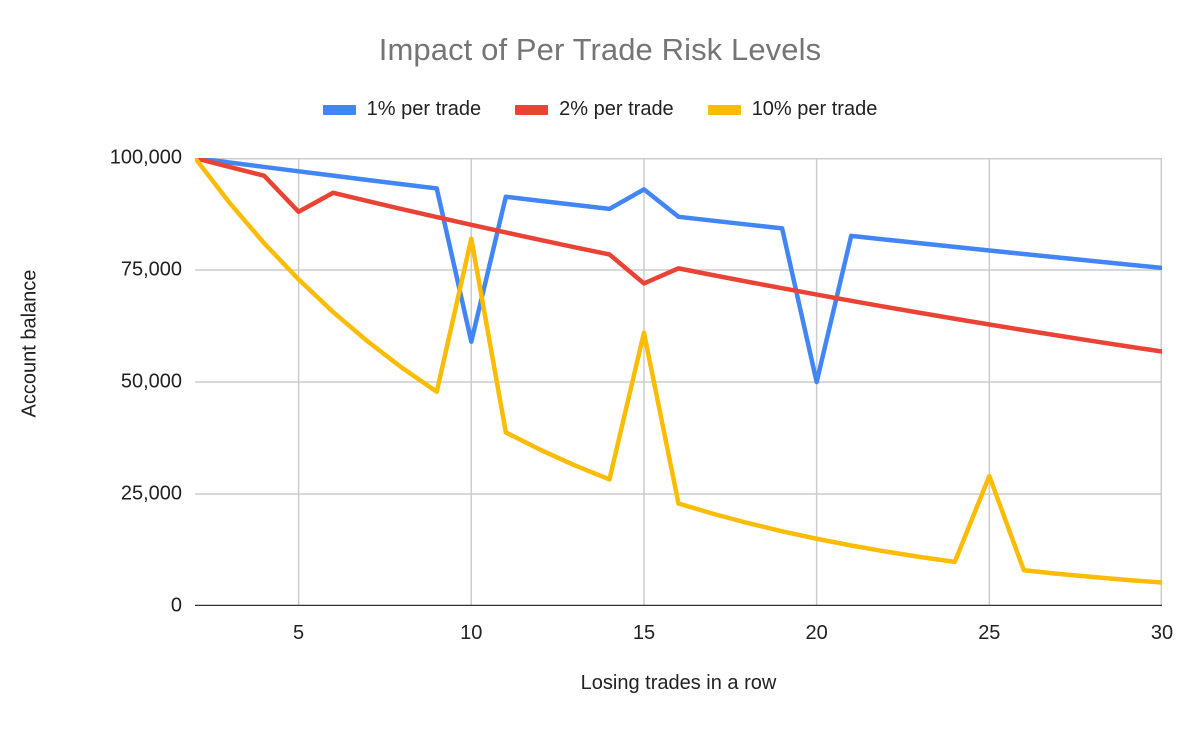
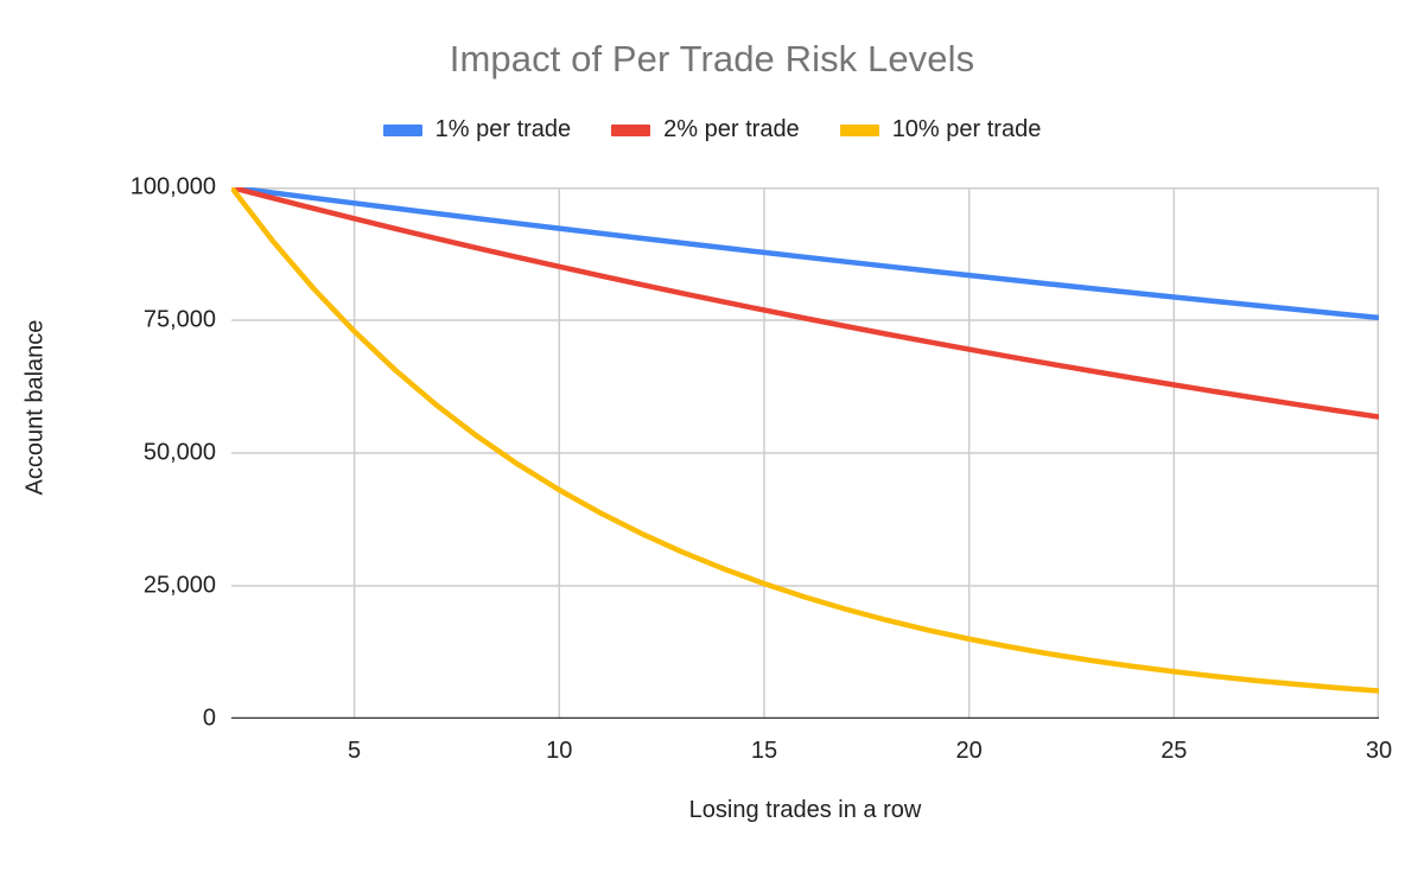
2% per trade/5: 88000 -> 94000
1% per trade/10: 59000 -> 92000
10% per trade/10: 82000 -> 43000
1% per trade/15: 93000 -> 88000
2% per trade/15: 72000 -> 77000
10% per trade/15: 61000 -> 25000
1% per trade/20: 50000 -> 83000
10% per trade/25: 29000 -> 9000
